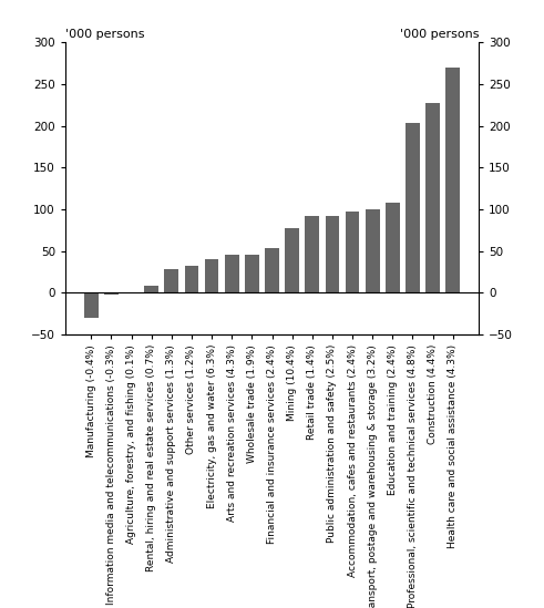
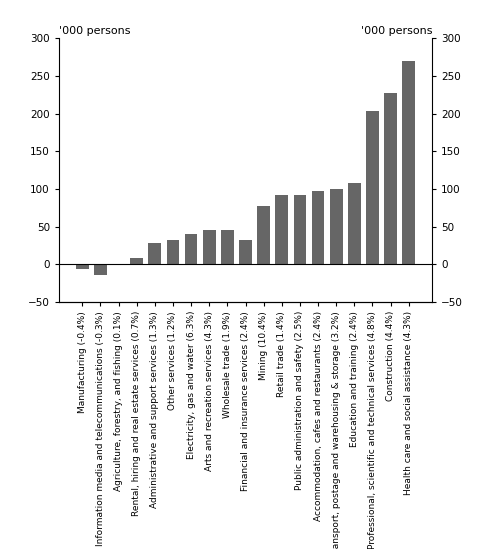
Manufacturing (-0.4%): -30 -> -6
Information media and telecommunications (-0.3%): -2 -> -14
Financial and insurance services (2.4%): 53 -> 32
